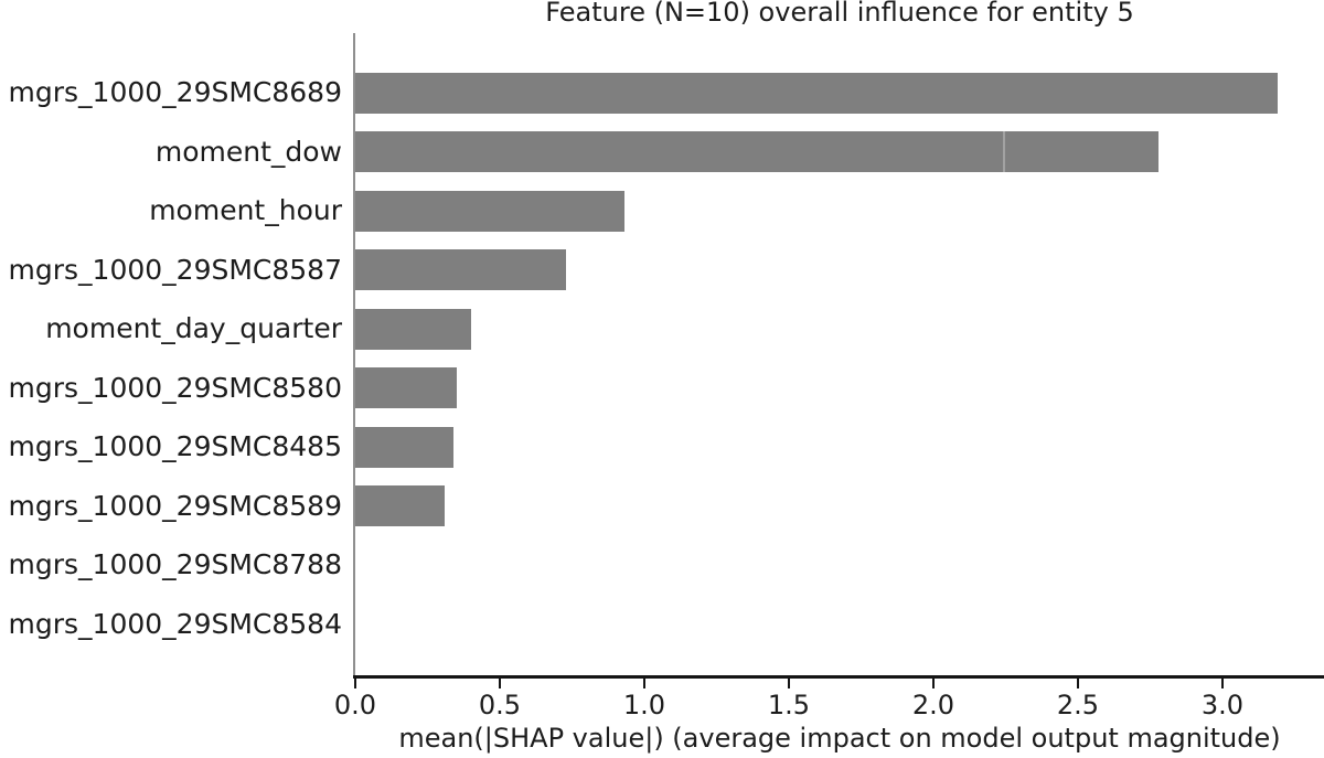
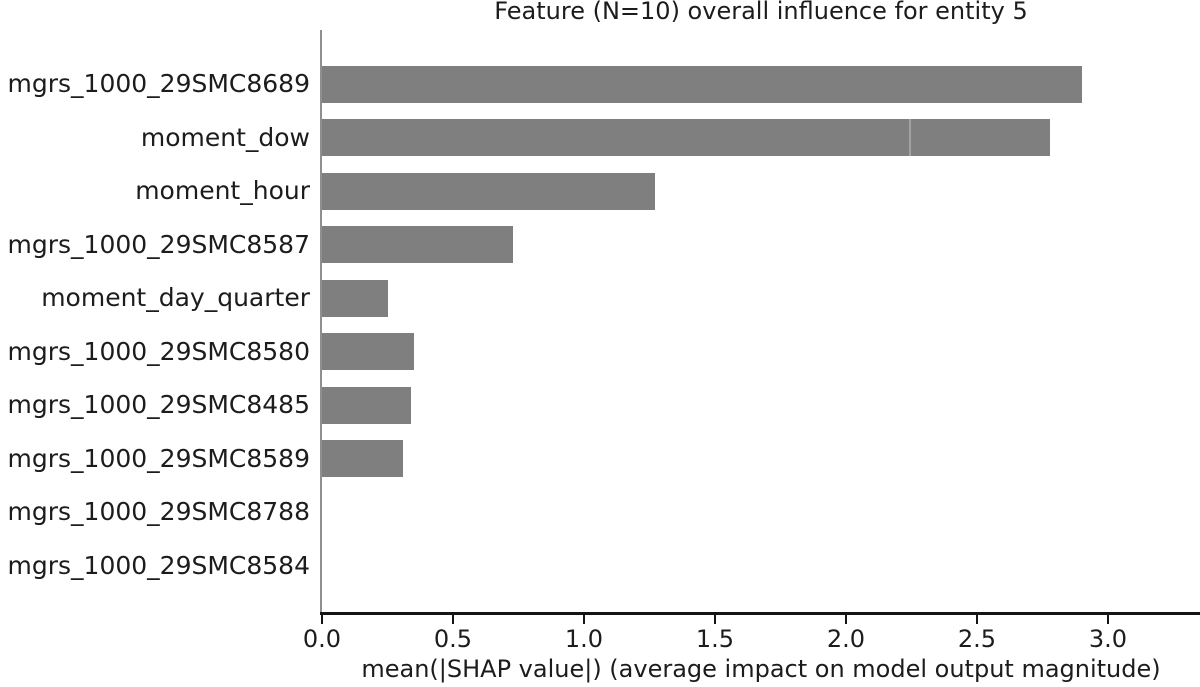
mgrs_1000_29SMC8689: 3.19 -> 2.90
moment_hour: 0.93 -> 1.27
moment_day_quarter: 0.40 -> 0.25
